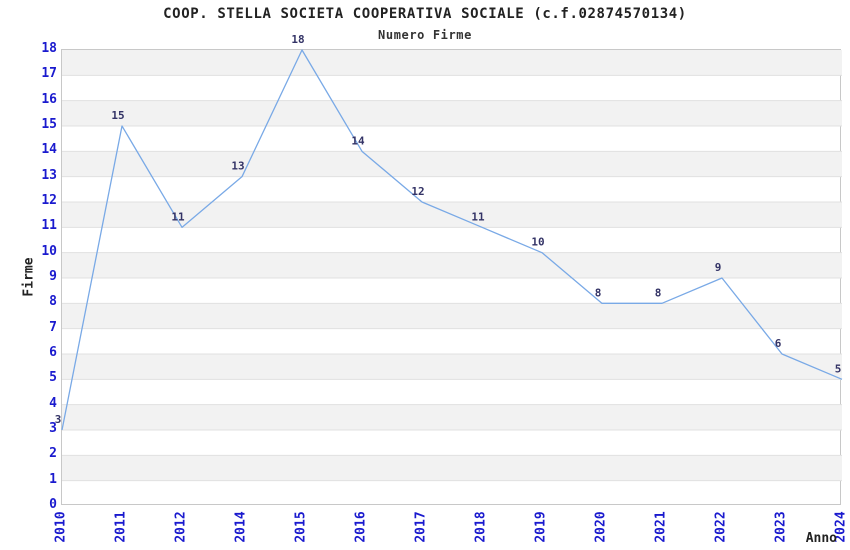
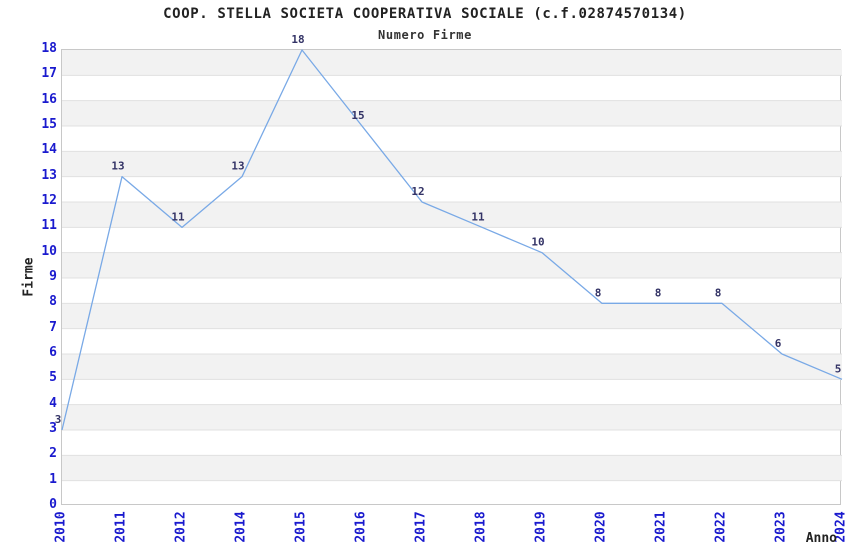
2011: 15 -> 13
2016: 14 -> 15
2022: 9 -> 8
